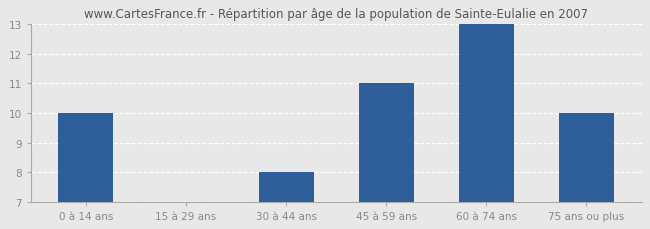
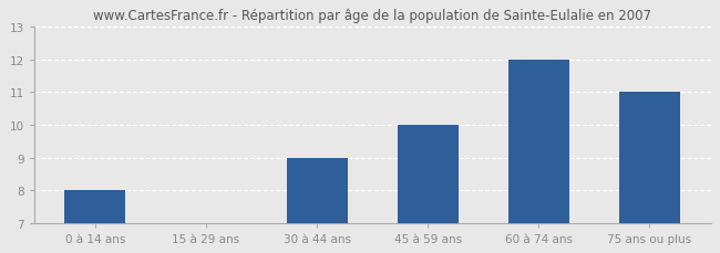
0 à 14 ans: 10 -> 8
30 à 44 ans: 8 -> 9
45 à 59 ans: 11 -> 10
60 à 74 ans: 13 -> 12
75 ans ou plus: 10 -> 11
